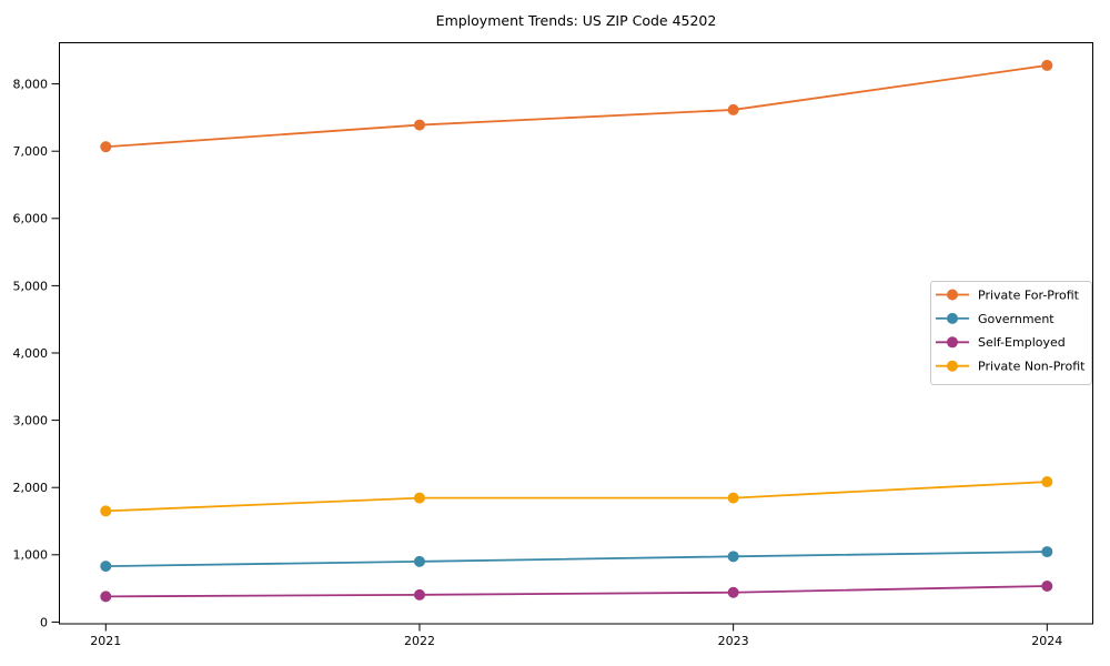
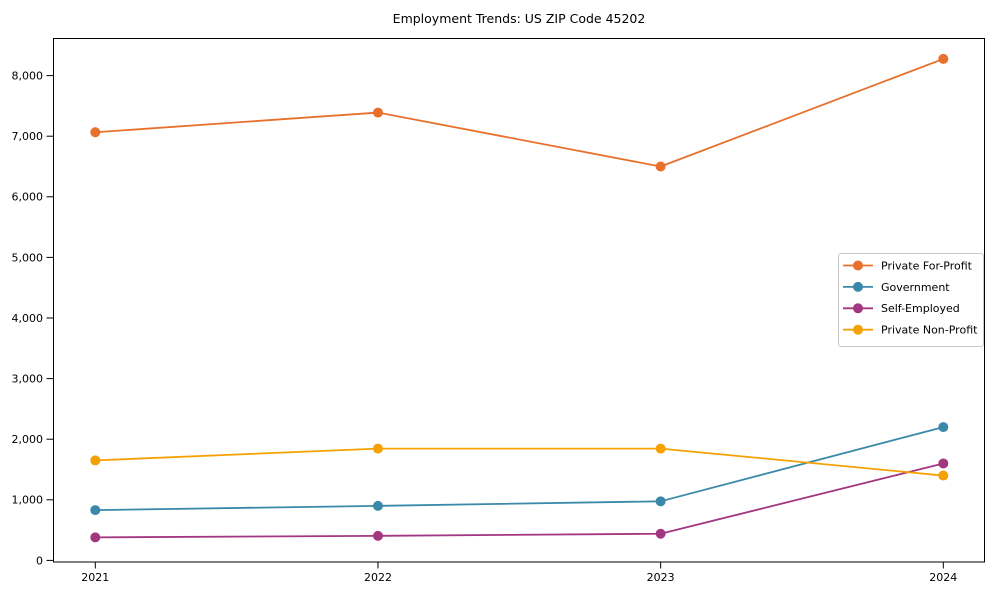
Private For-Profit/2023: 7600 -> 6500
Government/2024: 1000 -> 2200
Self-Employed/2024: 500 -> 1600
Private Non-Profit/2024: 2100 -> 1400
